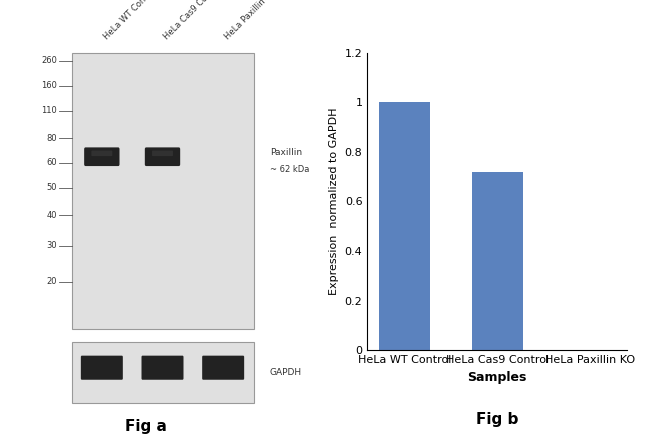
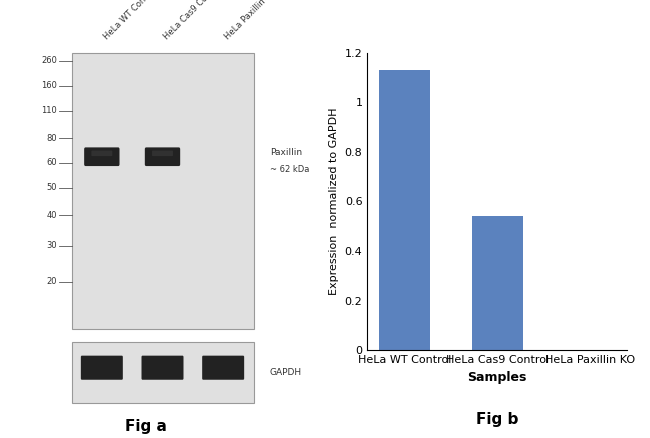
HeLa WT Control: 1.00 -> 1.13
HeLa Cas9 Control: 0.72 -> 0.54
